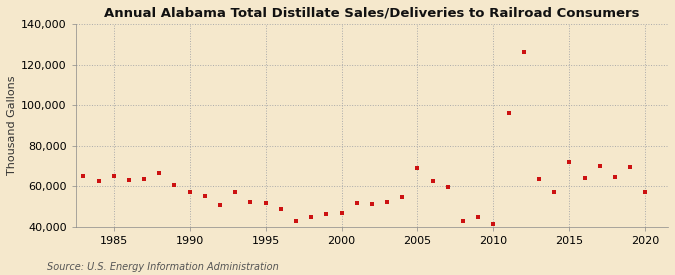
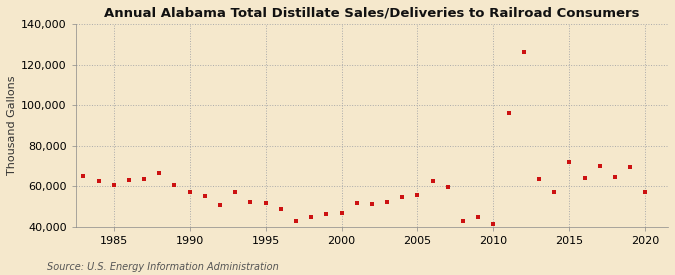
1985: 65,000 -> 60,500
2005: 69,000 -> 56,000
